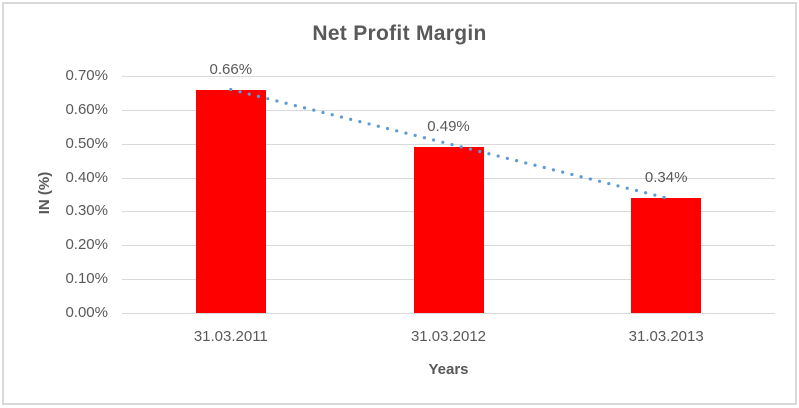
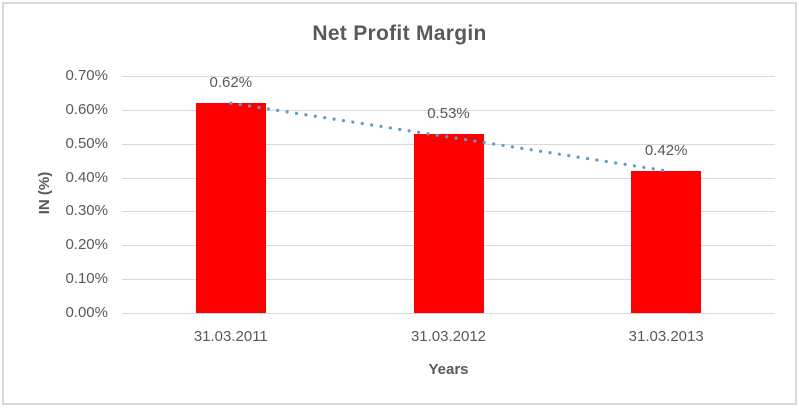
31.03.2011: 0.66% -> 0.62%
31.03.2012: 0.49% -> 0.53%
31.03.2013: 0.34% -> 0.42%
